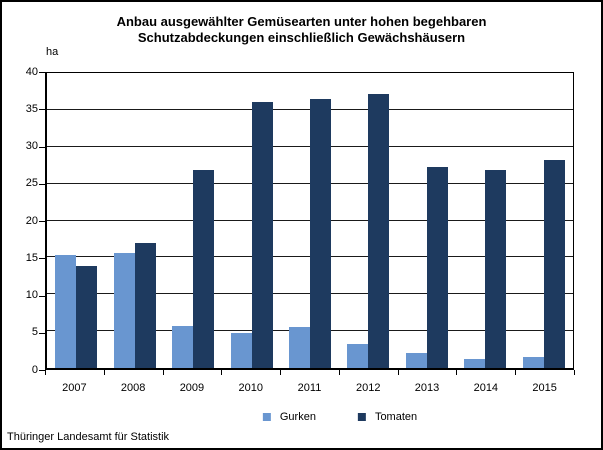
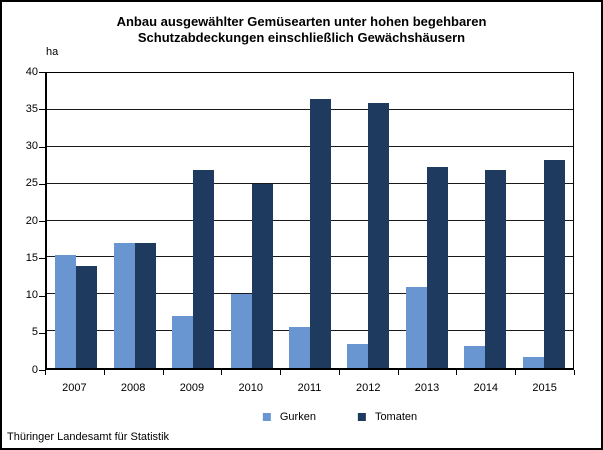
Gurken/2008: 16 -> 17
Gurken/2009: 6 -> 7
Gurken/2010: 5 -> 10
Tomaten/2010: 36 -> 25
Tomaten/2012: 37 -> 36
Gurken/2013: 2 -> 11
Gurken/2014: 1 -> 3
